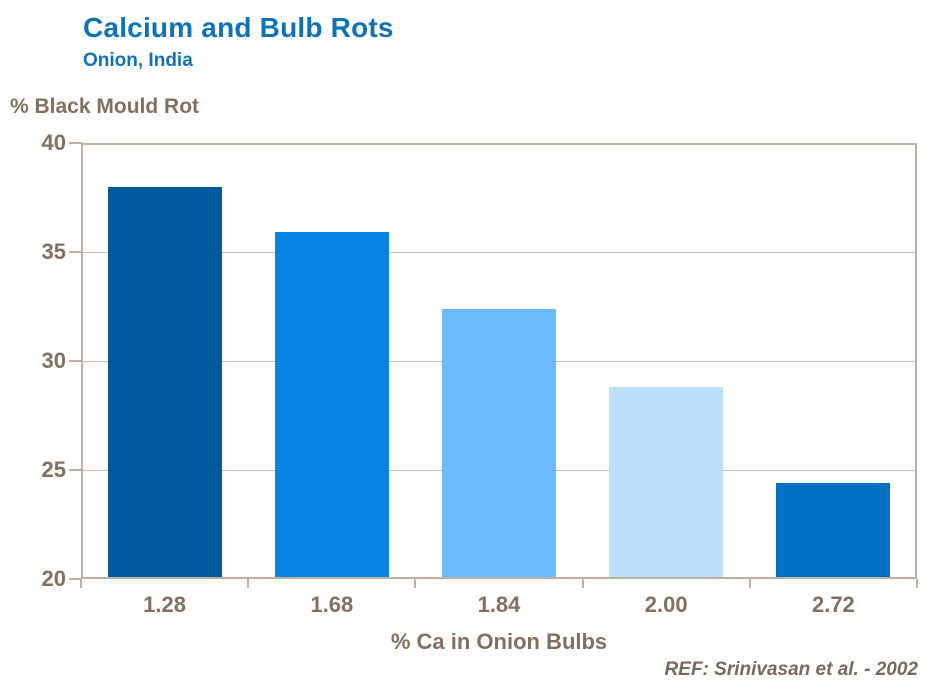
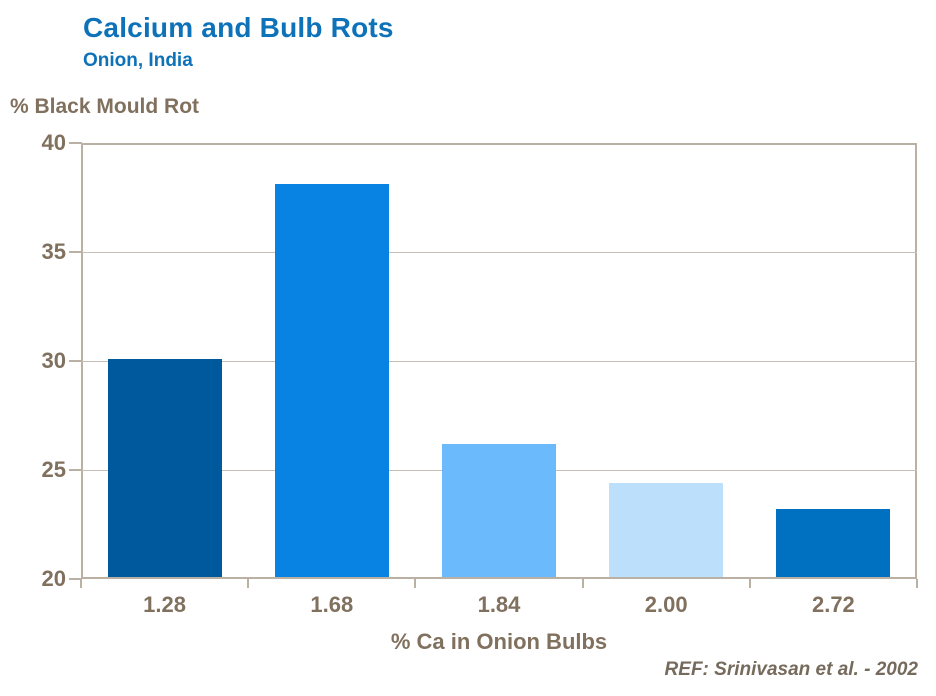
1.28: 38.0 -> 30.1
1.68: 35.9 -> 38.1
1.84: 32.4 -> 26.2
2.00: 28.8 -> 24.4
2.72: 24.4 -> 23.2
